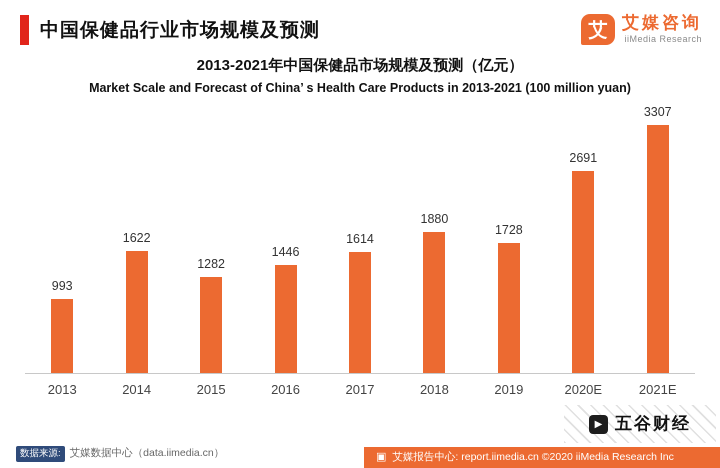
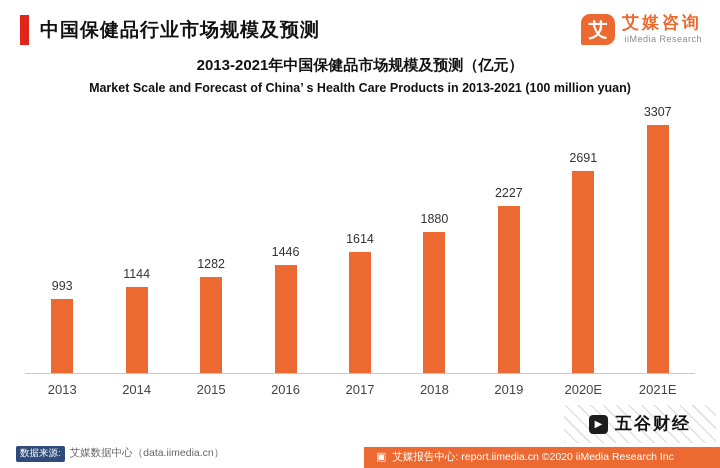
2014: 1622 -> 1144
2019: 1728 -> 2227
